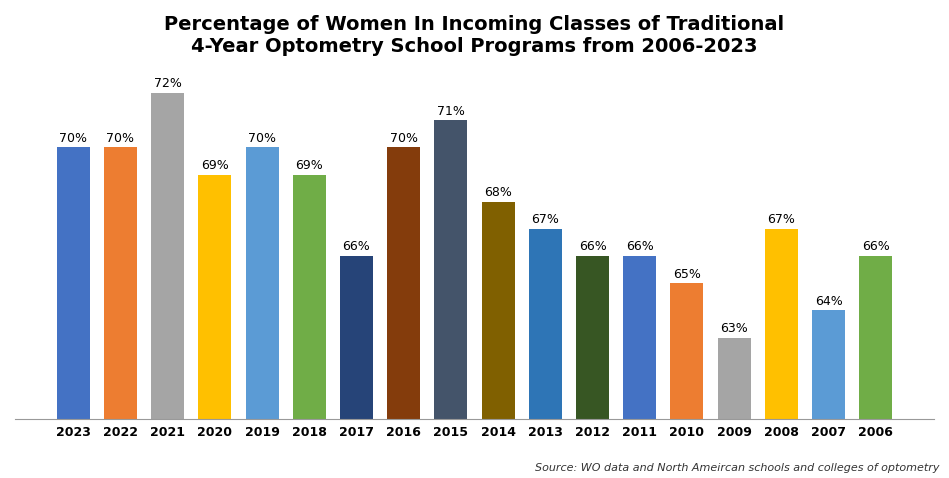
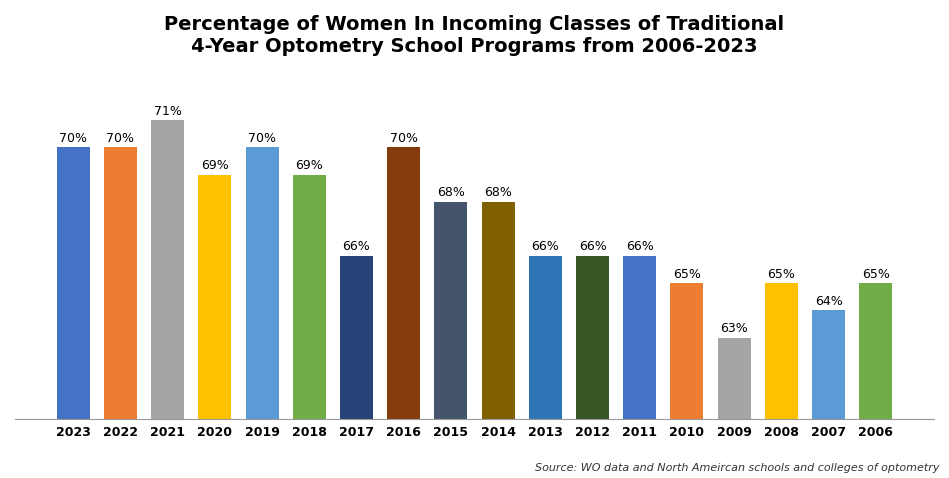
2021: 72% -> 71%
2015: 71% -> 68%
2013: 67% -> 66%
2008: 67% -> 65%
2006: 66% -> 65%
